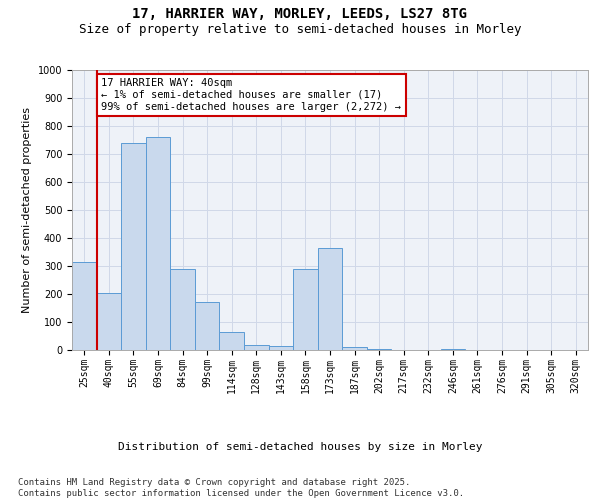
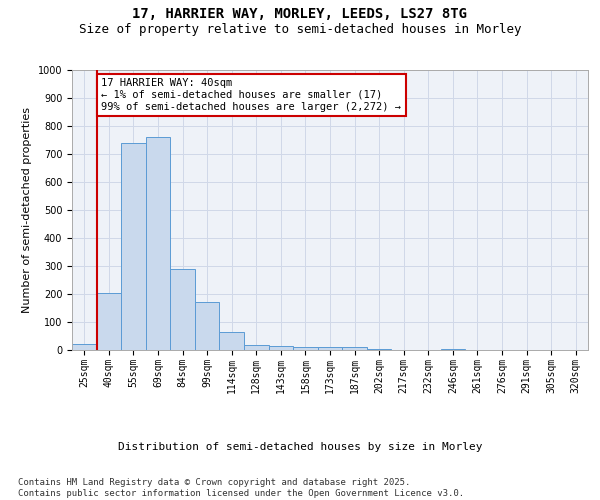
25sqm: 315 -> 20
158sqm: 290 -> 12
173sqm: 365 -> 10
